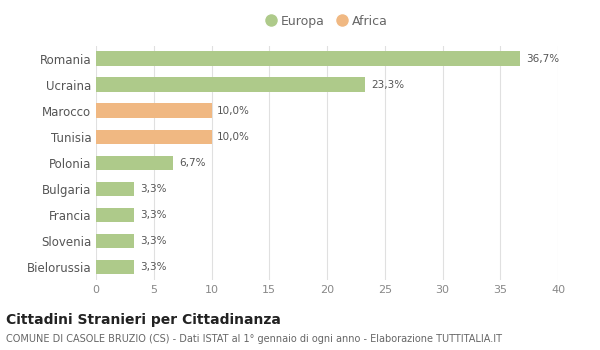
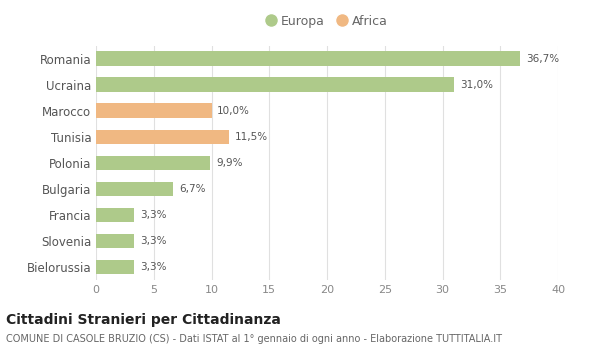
Ucraina: 23,3% -> 31,0%
Tunisia: 10,0% -> 11,5%
Polonia: 6,7% -> 9,9%
Bulgaria: 3,3% -> 6,7%
